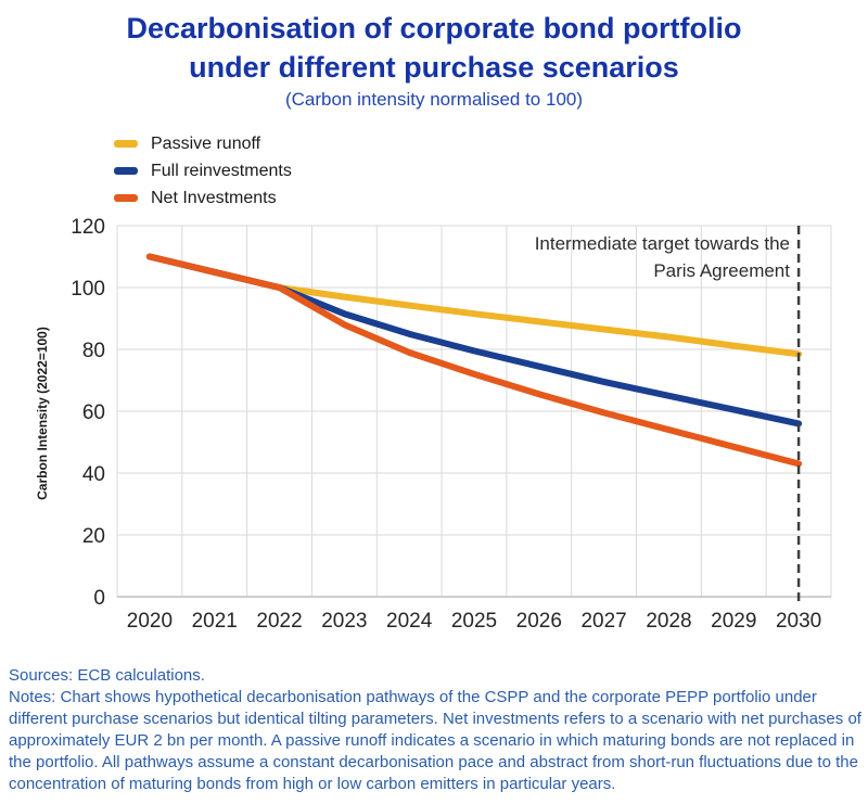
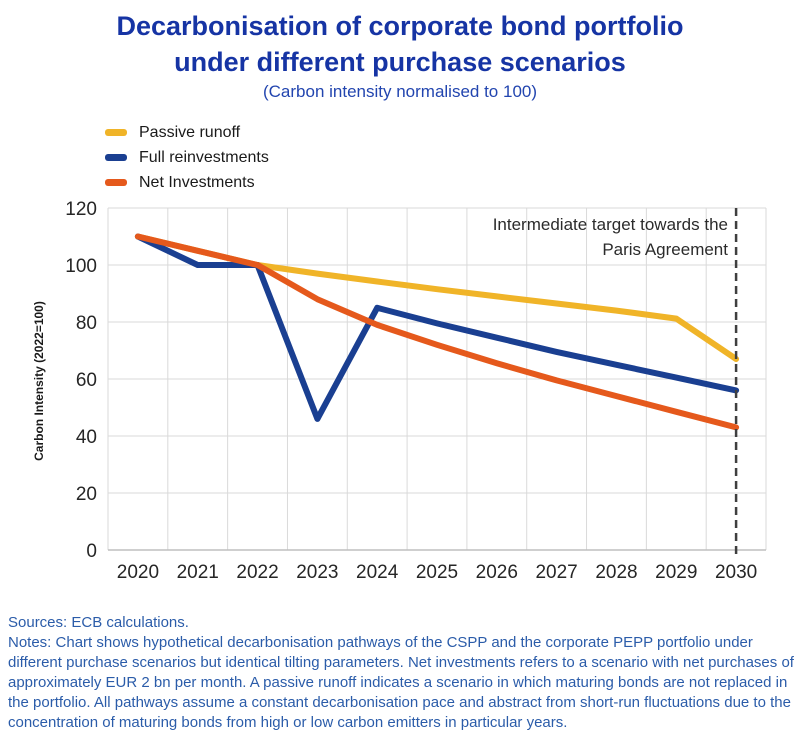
Full reinvestments/2021: 105 -> 100
Full reinvestments/2023: 92 -> 46
Passive runoff/2030: 78 -> 67
